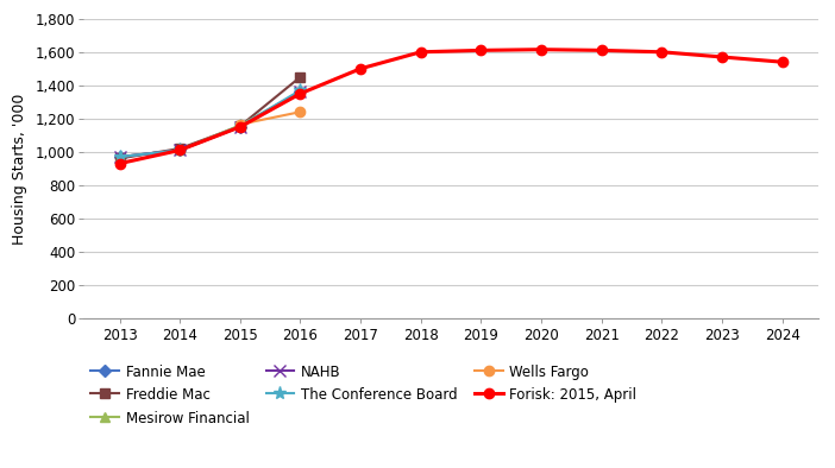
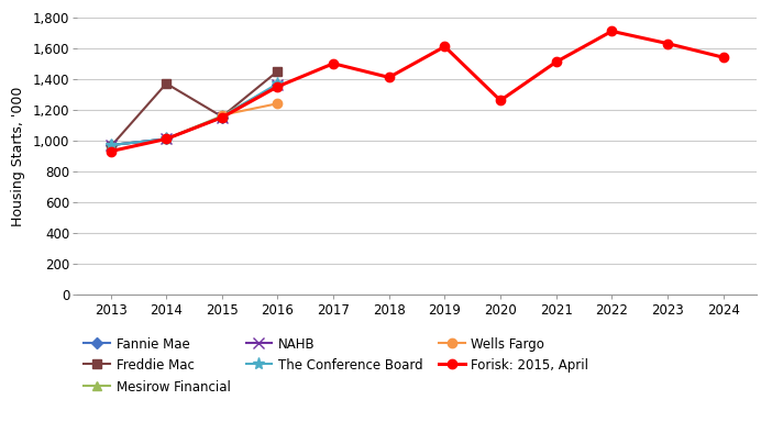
Freddie Mac/2014: 1,020 -> 1,370
Forisk: 2015, April/2018: 1,600 -> 1,410
Forisk: 2015, April/2020: 1,620 -> 1,260
Forisk: 2015, April/2021: 1,610 -> 1,510
Forisk: 2015, April/2022: 1,600 -> 1,710
Forisk: 2015, April/2023: 1,570 -> 1,630
